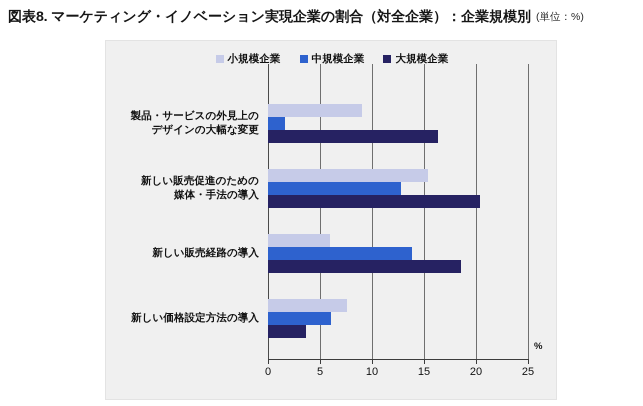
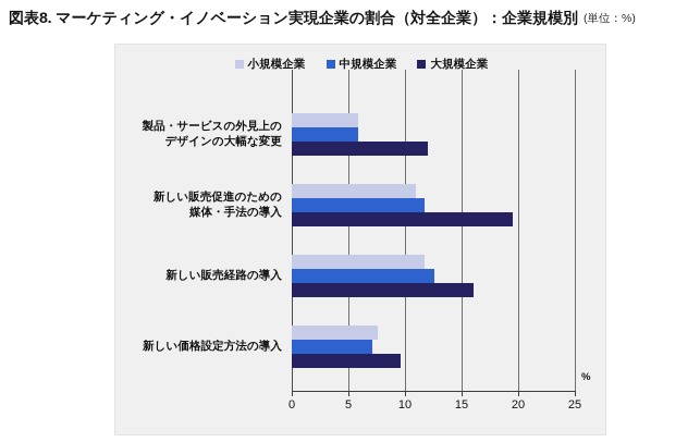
小規模企業/製品・サービスの外見上のデザインの大幅な変更: 9.0 -> 5.9
中規模企業/製品・サービスの外見上のデザインの大幅な変更: 1.6 -> 5.9
大規模企業/製品・サービスの外見上のデザインの大幅な変更: 16.3 -> 12.0
小規模企業/新しい販売促進のための媒体・手法の導入: 15.4 -> 11.0
中規模企業/新しい販売促進のための媒体・手法の導入: 12.8 -> 11.7
大規模企業/新しい販売促進のための媒体・手法の導入: 20.4 -> 19.5
小規模企業/新しい販売経路の導入: 6.0 -> 11.7
中規模企業/新しい販売経路の導入: 13.8 -> 12.6
大規模企業/新しい販売経路の導入: 18.6 -> 16.1
中規模企業/新しい価格設定方法の導入: 6.1 -> 7.1
大規模企業/新しい価格設定方法の導入: 3.7 -> 9.6
